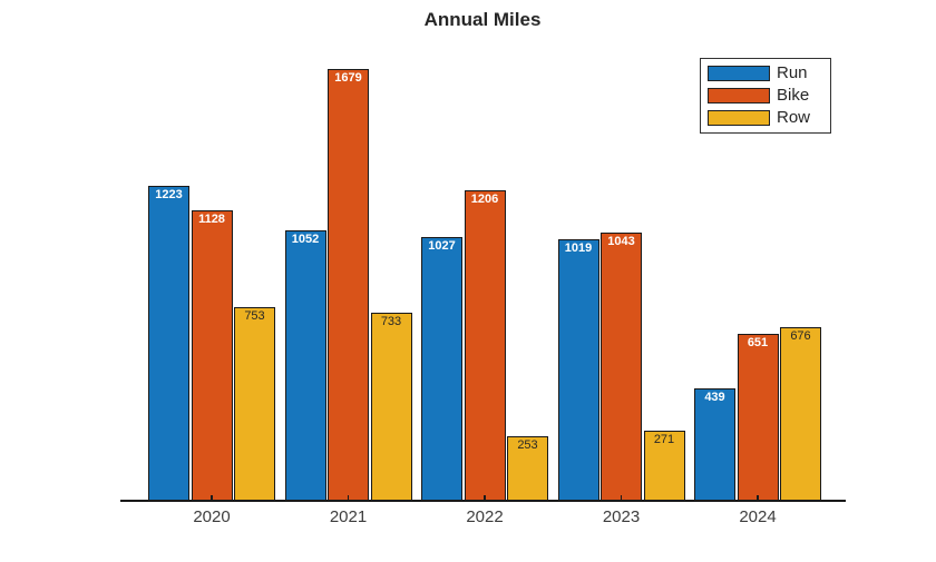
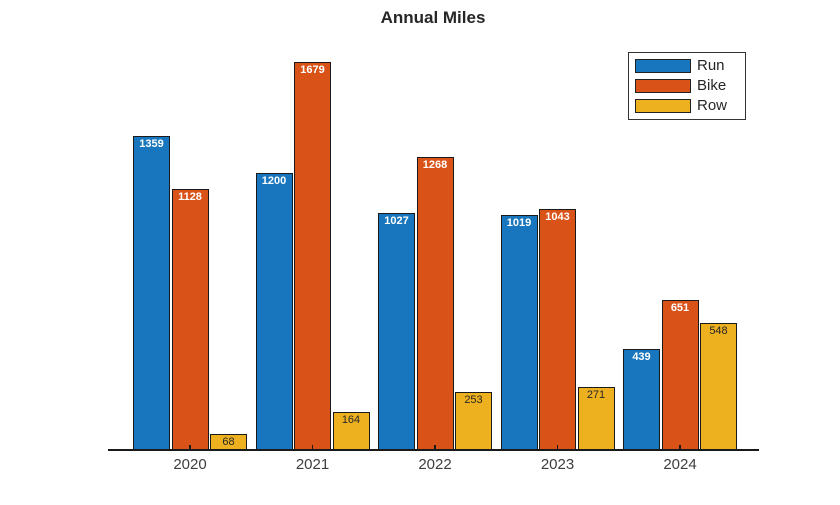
Run/2020: 1223 -> 1359
Row/2020: 753 -> 68
Run/2021: 1052 -> 1200
Row/2021: 733 -> 164
Bike/2022: 1206 -> 1268
Row/2024: 676 -> 548
